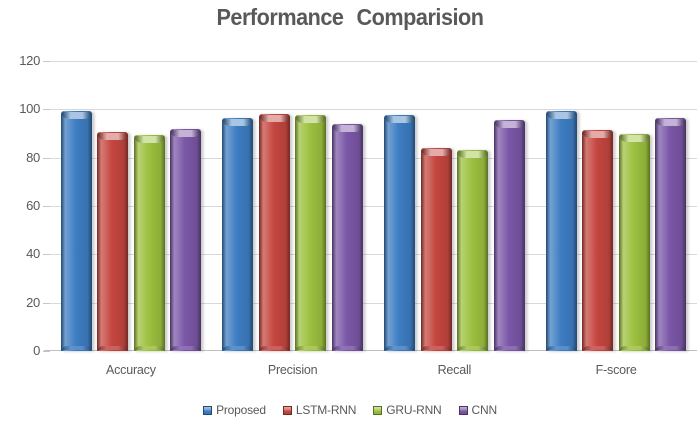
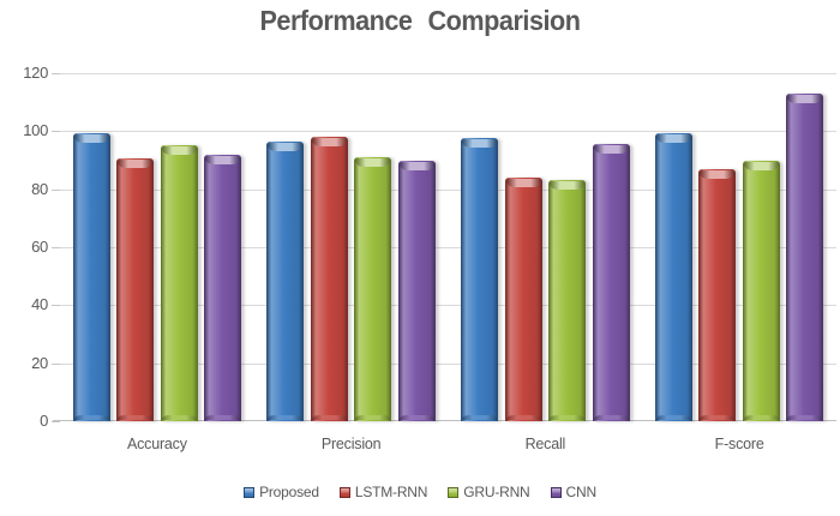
GRU-RNN/Accuracy: 90 -> 95
GRU-RNN/Precision: 98 -> 91
CNN/Precision: 94 -> 90
LSTM-RNN/F-score: 92 -> 87
CNN/F-score: 96 -> 113
